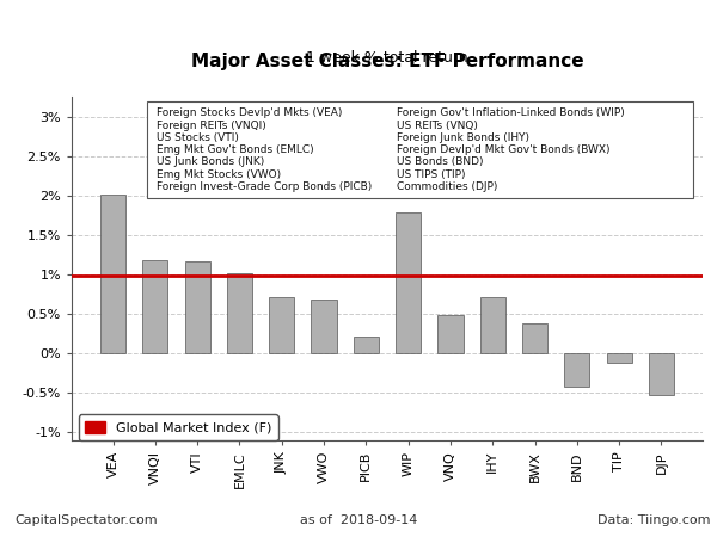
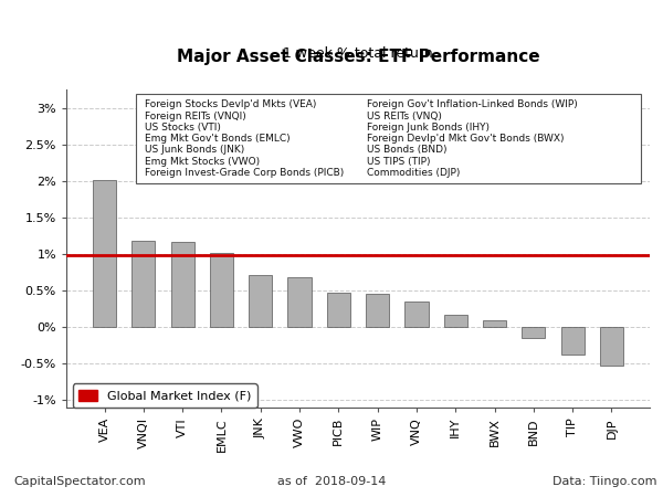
PICB: 0.22% -> 0.47%
WIP: 1.78% -> 0.46%
VNQ: 0.48% -> 0.35%
IHY: 0.72% -> 0.17%
BWX: 0.38% -> 0.10%
BND: -0.42% -> -0.15%
TIP: -0.12% -> -0.38%
